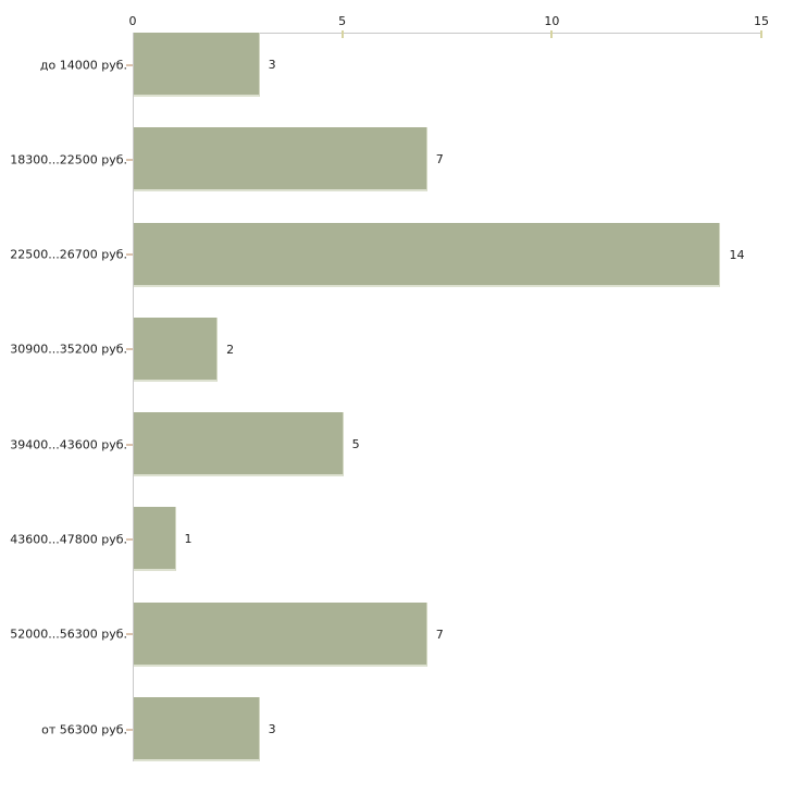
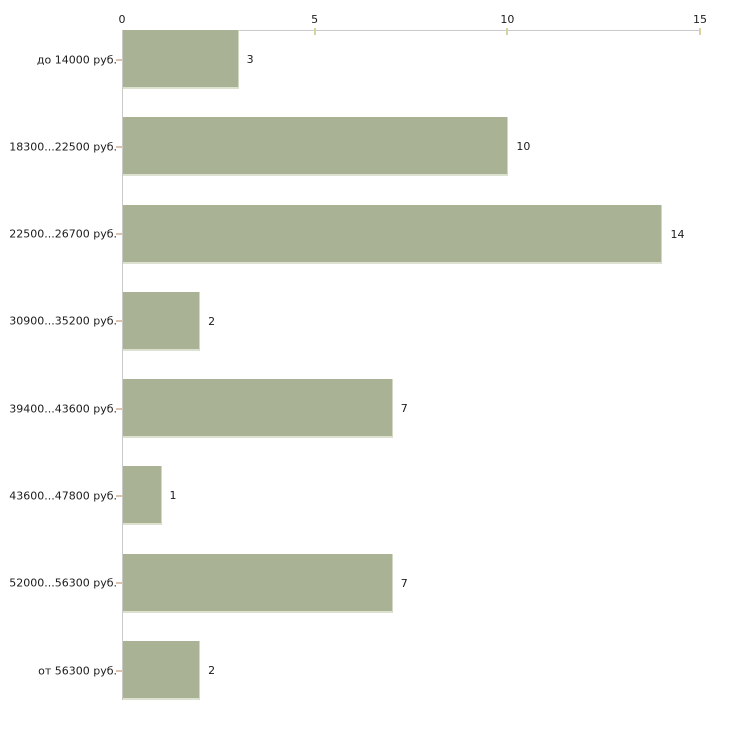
18300...22500 руб.: 7 -> 10
39400...43600 руб.: 5 -> 7
от 56300 руб.: 3 -> 2
